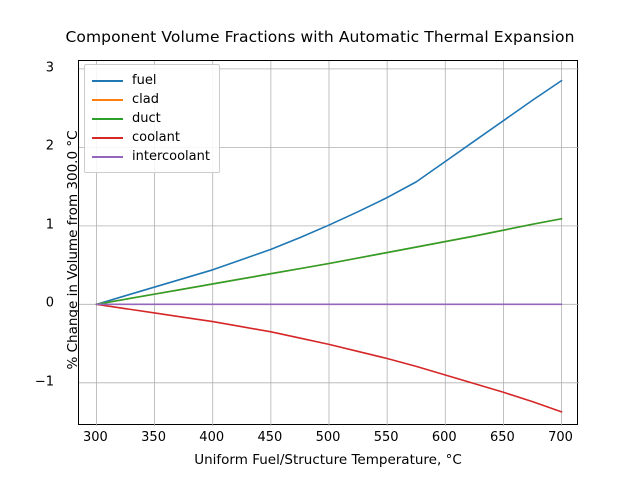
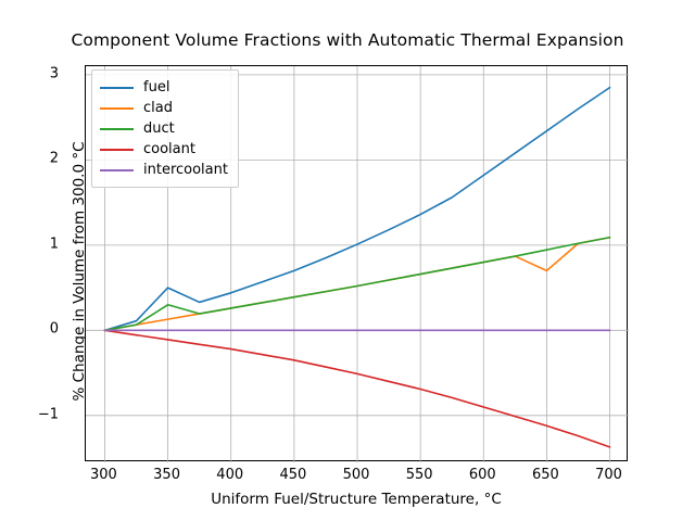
fuel/350: 0.2 -> 0.5
duct/350: 0.1 -> 0.3
clad/650: 0.9 -> 0.7
